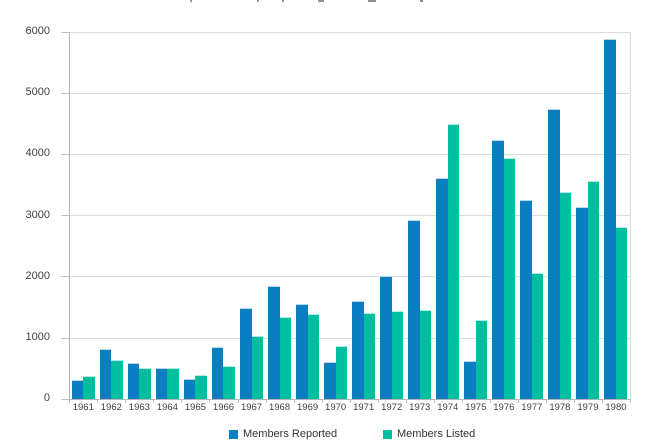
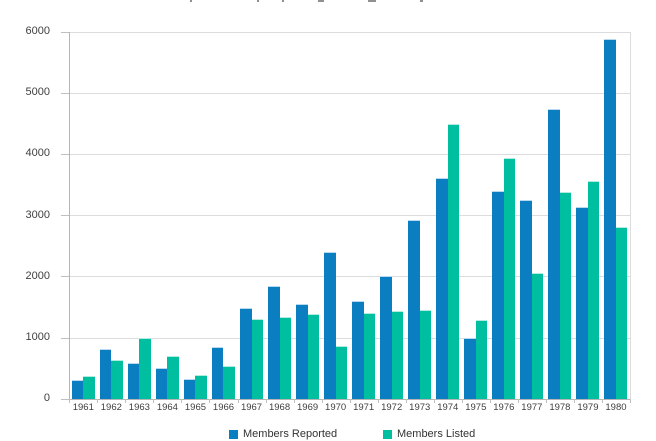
Members Listed/1963: 500 -> 1000
Members Listed/1964: 500 -> 700
Members Listed/1967: 1000 -> 1300
Members Reported/1970: 600 -> 2400
Members Reported/1975: 600 -> 1000
Members Reported/1976: 4200 -> 3400
